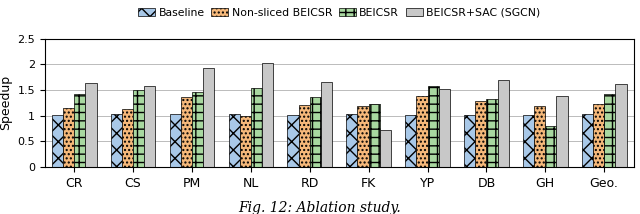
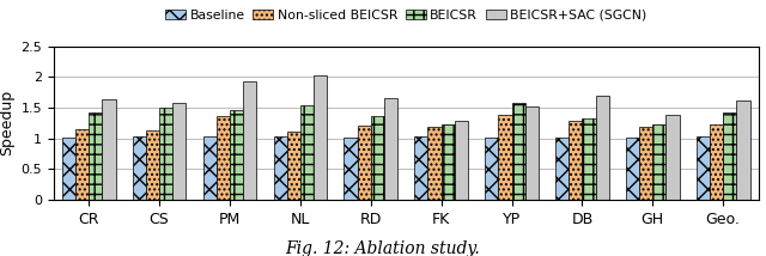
Non-sliced BEICSR/NL: 1.00 -> 1.10
BEICSR+SAC (SGCN)/FK: 0.72 -> 1.28
BEICSR/GH: 0.80 -> 1.22
